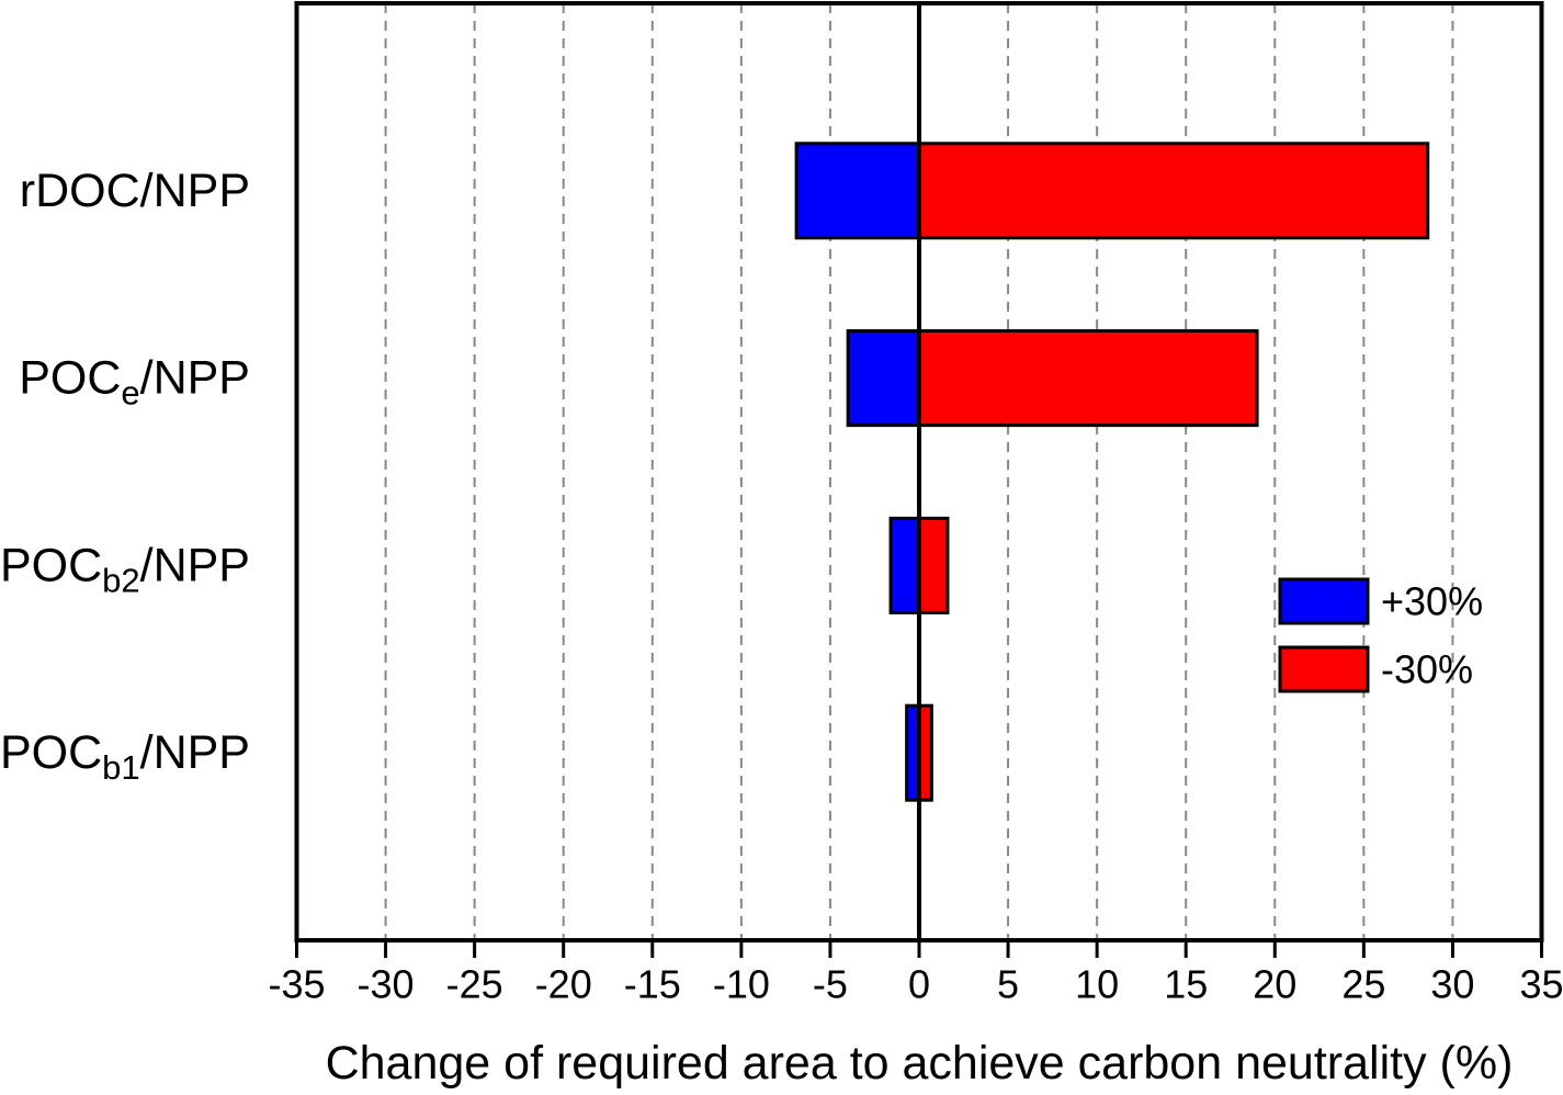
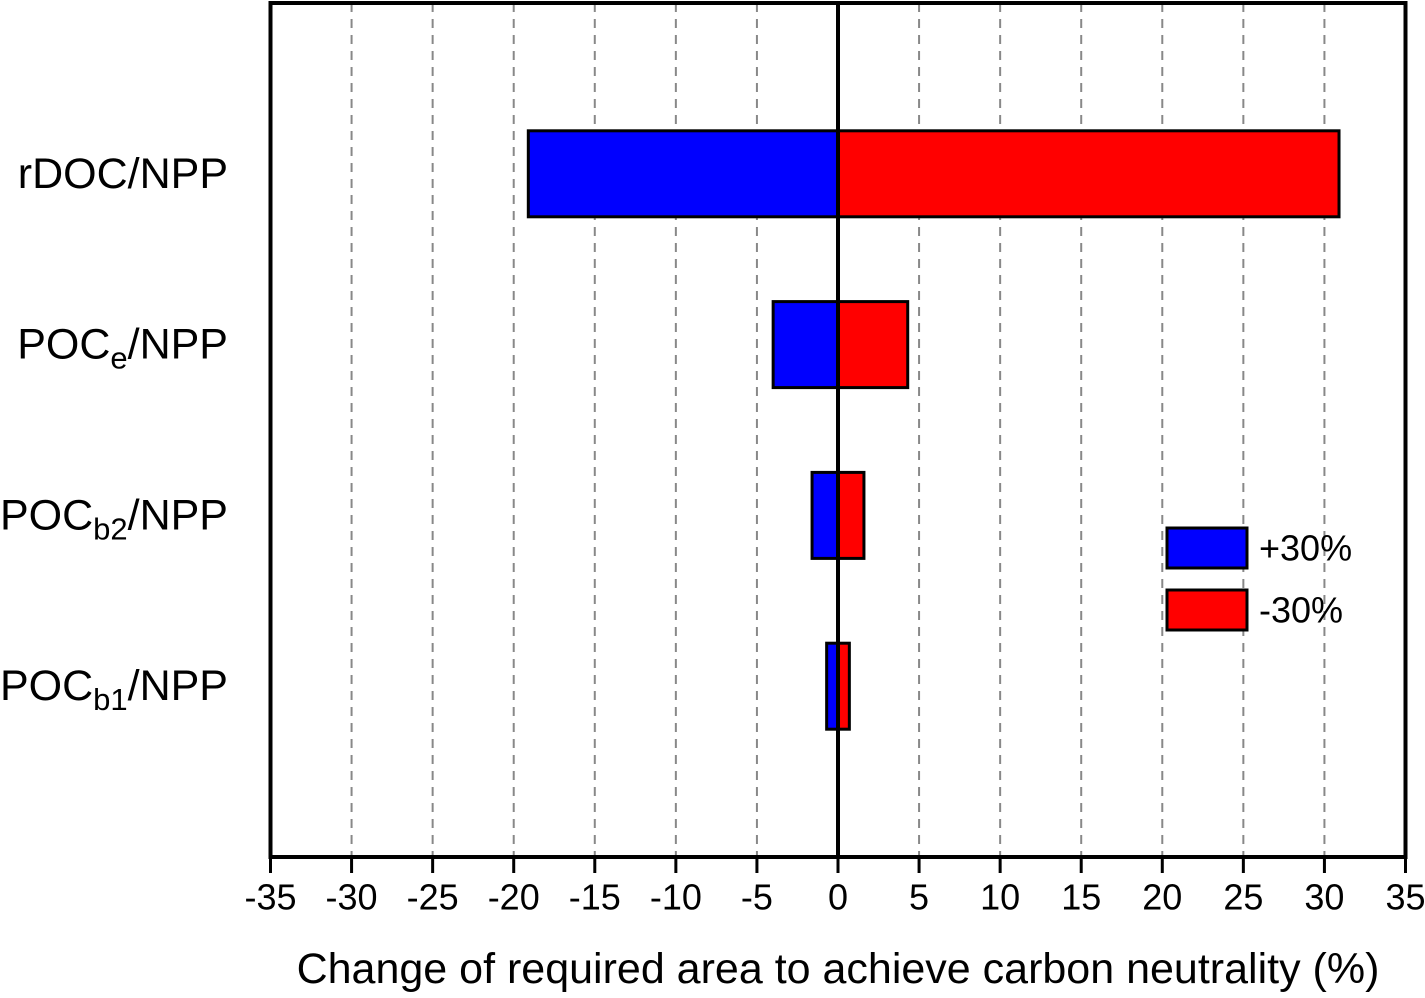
+30%/rDOC/NPP: -6.9 -> -19.1
-30%/rDOC/NPP: 28.6 -> 30.9
-30%/POCe/NPP: 19.0 -> 4.3
